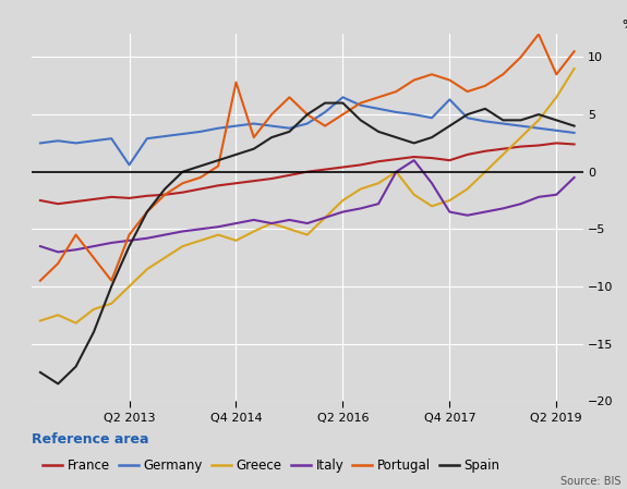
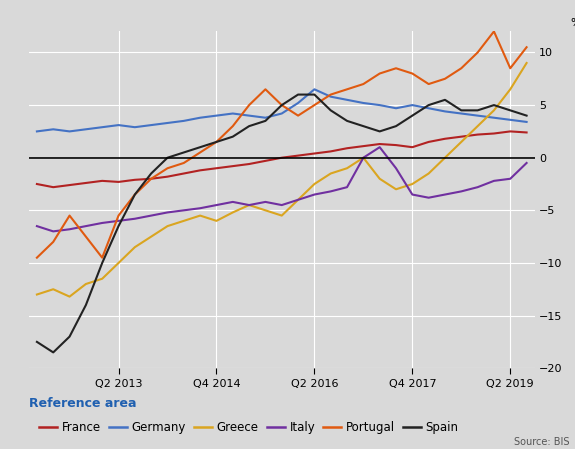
Germany/Q2 2013: 0.6 -> 3.1
Portugal/Q4 2014: 7.8 -> 1.5
Germany/Q4 2017: 6.3 -> 5.0
